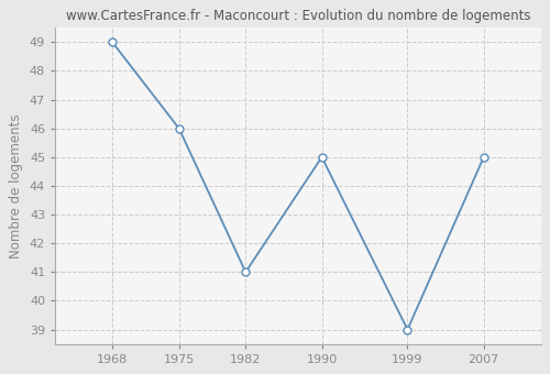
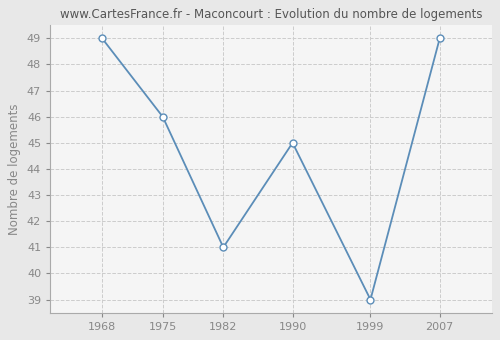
2007: 45 -> 49
